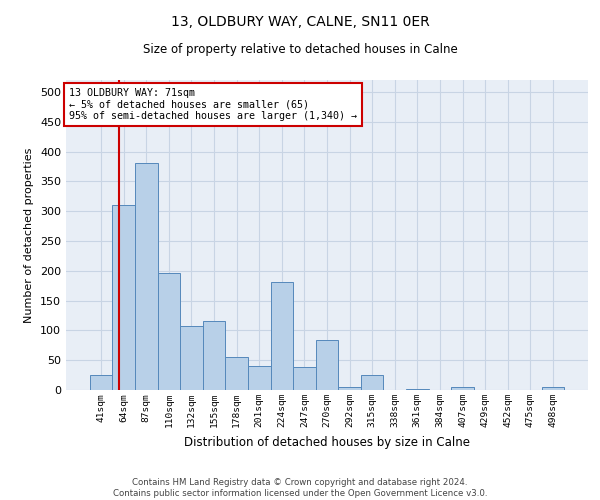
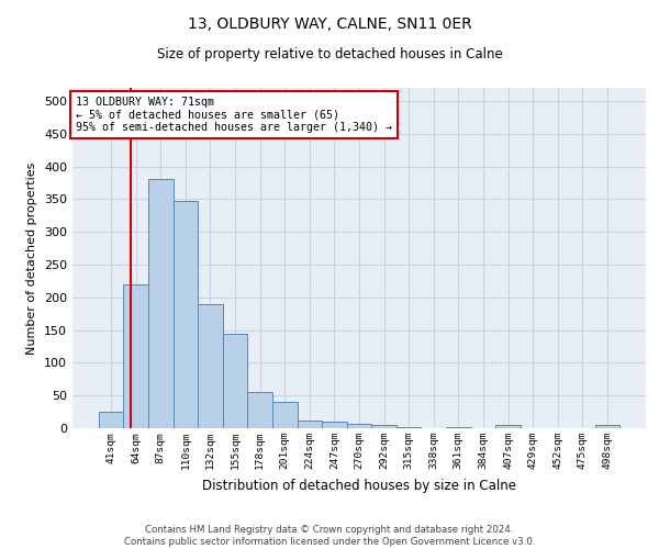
64sqm: 310 -> 220
110sqm: 196 -> 348
132sqm: 108 -> 190
155sqm: 116 -> 144
224sqm: 182 -> 12
247sqm: 38 -> 10
270sqm: 84 -> 7
315sqm: 26 -> 2
